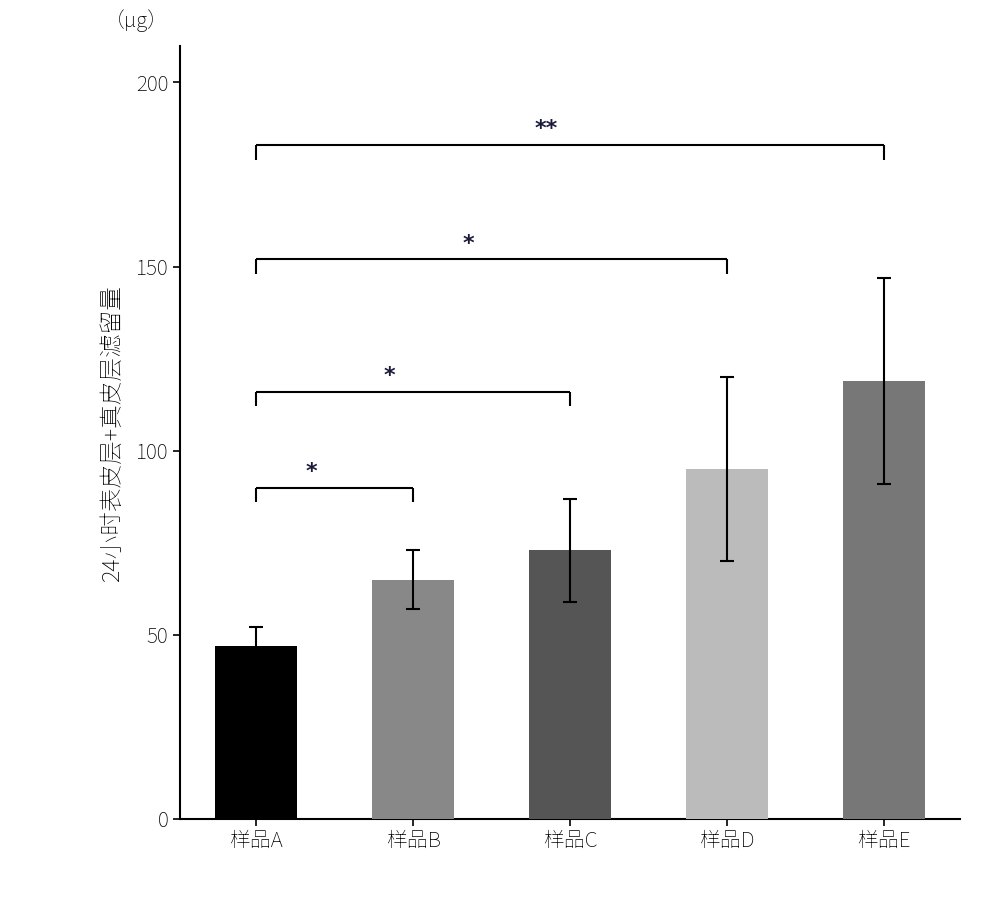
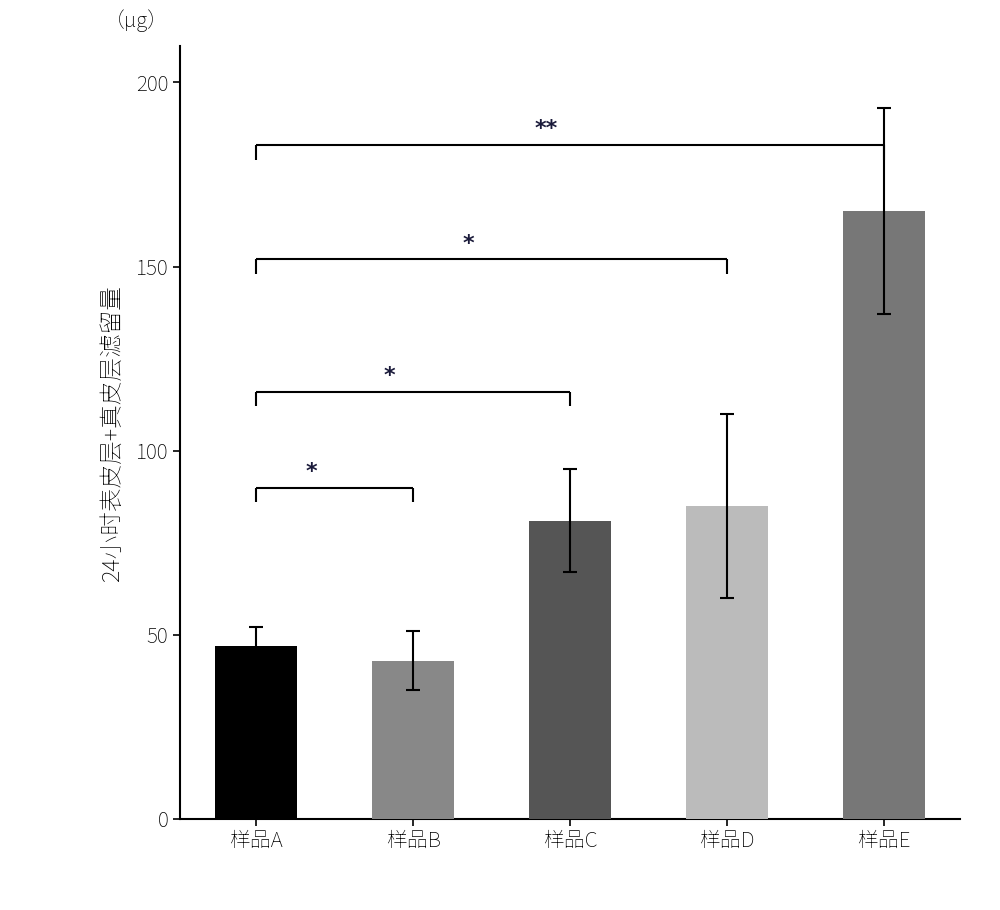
样品B: 65 -> 43
样品C: 73 -> 81
样品D: 95 -> 85
样品E: 119 -> 165
